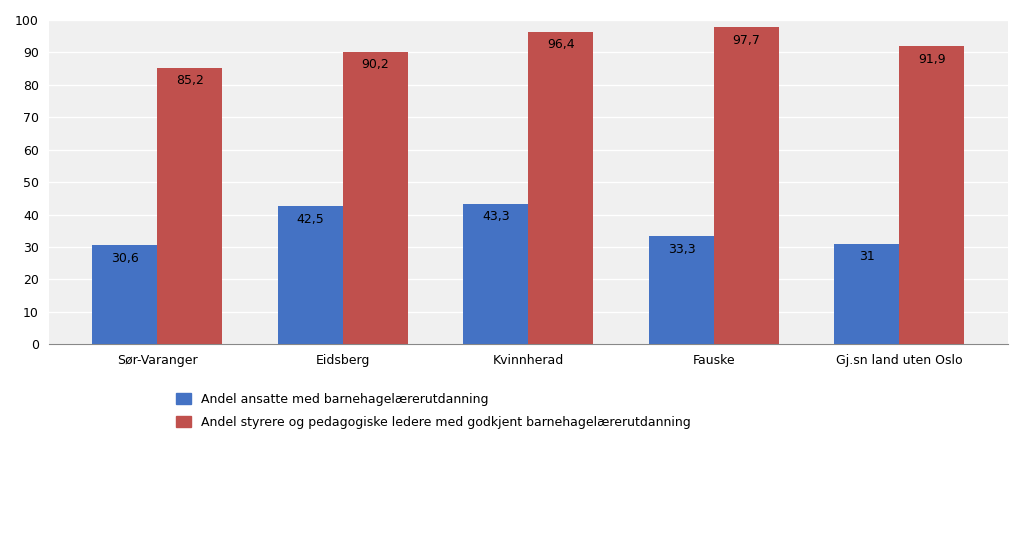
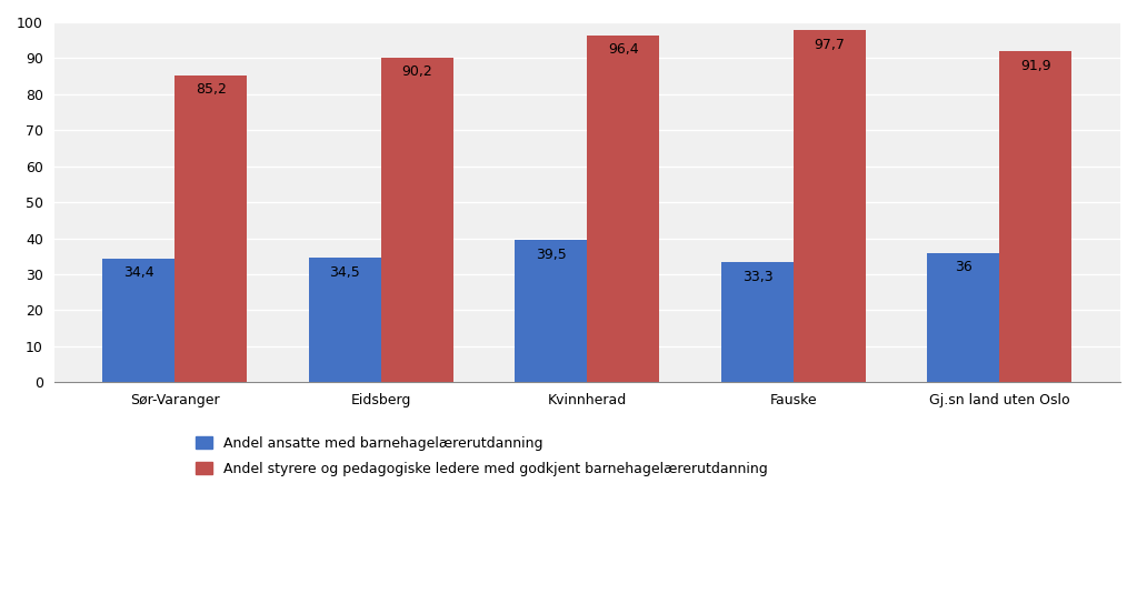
Andel ansatte med barnehagelærerutdanning/Sør-Varanger: 30,6 -> 34,4
Andel ansatte med barnehagelærerutdanning/Eidsberg: 42,5 -> 34,5
Andel ansatte med barnehagelærerutdanning/Kvinnherad: 43,3 -> 39,5
Andel ansatte med barnehagelærerutdanning/Gj.sn land uten Oslo: 31 -> 36
